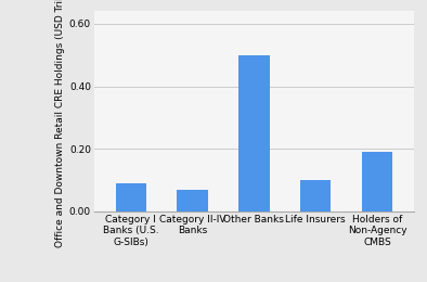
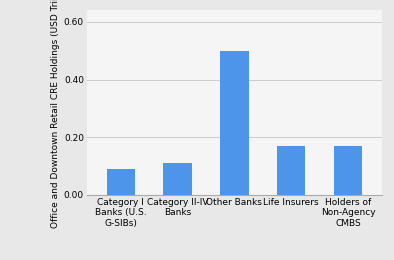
Category II-IV Banks: 0.07 -> 0.11
Life Insurers: 0.10 -> 0.17
Holders of Non-Agency CMBS: 0.19 -> 0.17
